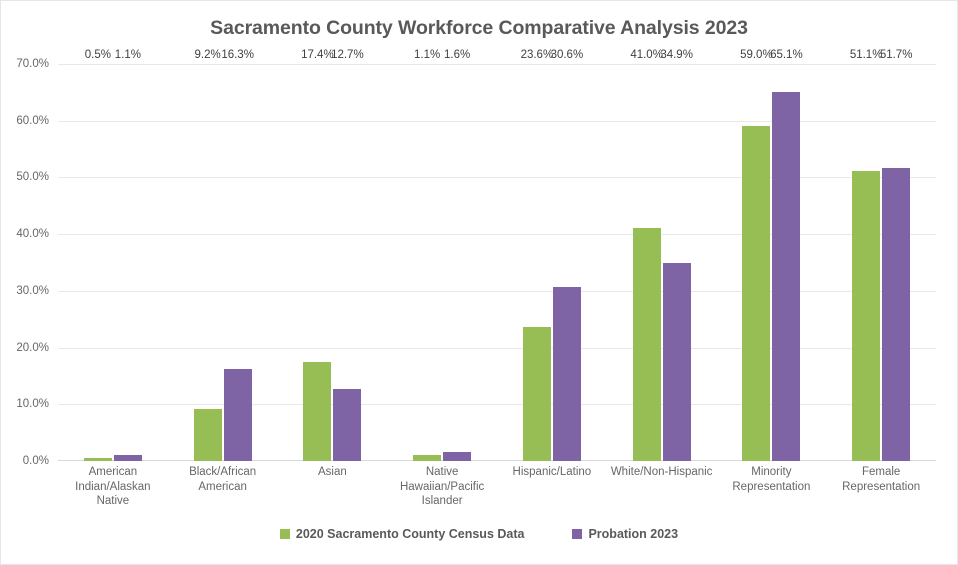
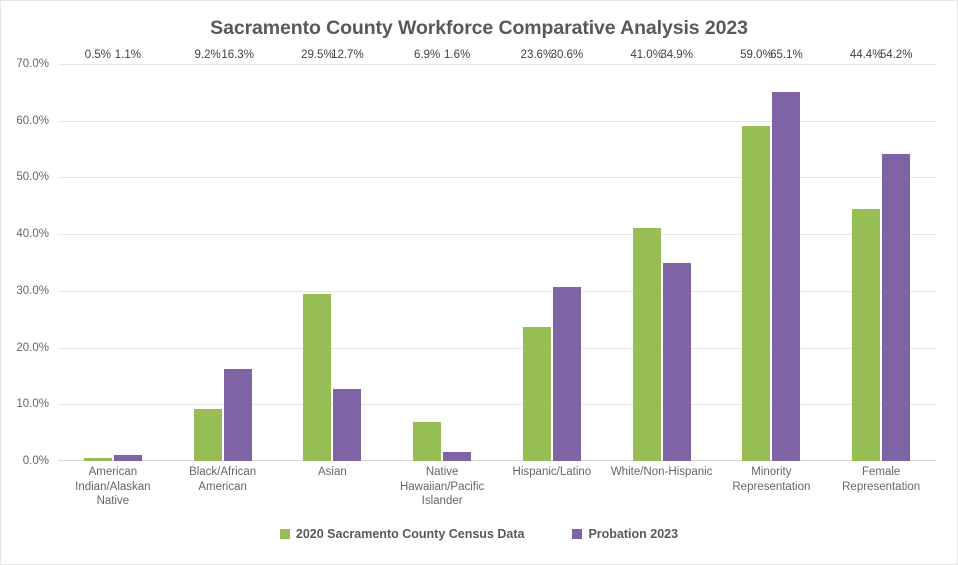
2020 Sacramento County Census Data/Asian: 17.4% -> 29.5%
2020 Sacramento County Census Data/Native Hawaiian/Pacific Islander: 1.1% -> 6.9%
2020 Sacramento County Census Data/Female Representation: 51.1% -> 44.4%
Probation 2023/Female Representation: 51.7% -> 54.2%
